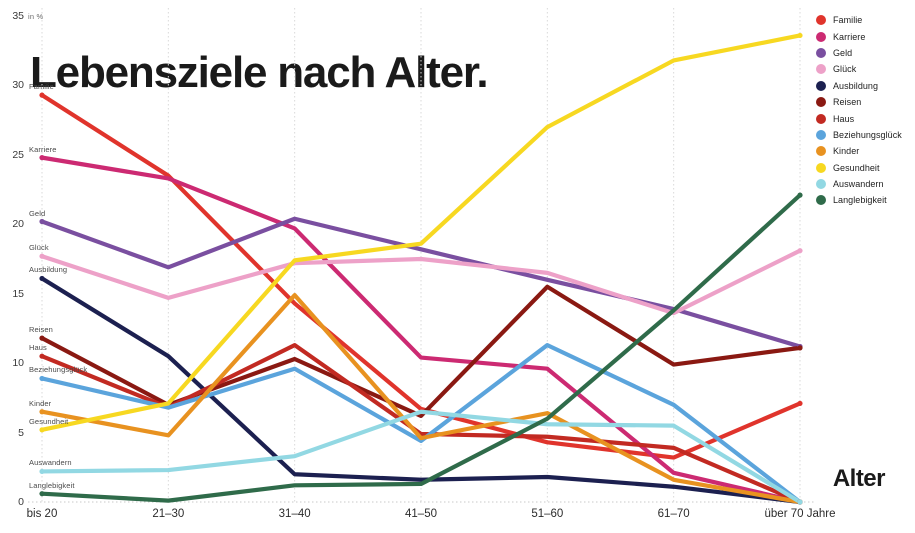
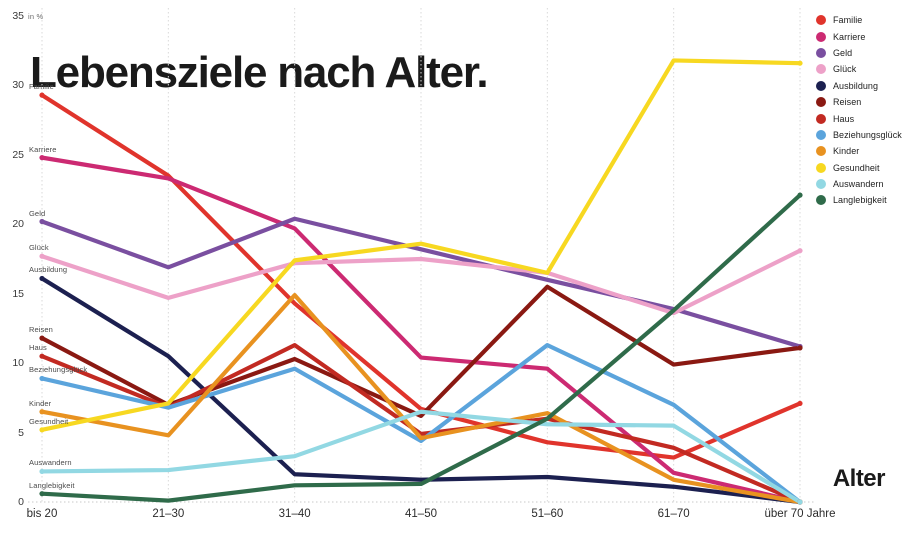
Haus/51–60: 4.7 -> 6.0
Gesundheit/51–60: 27.0 -> 16.5
Gesundheit/über 70 Jahre: 33.6 -> 31.6
